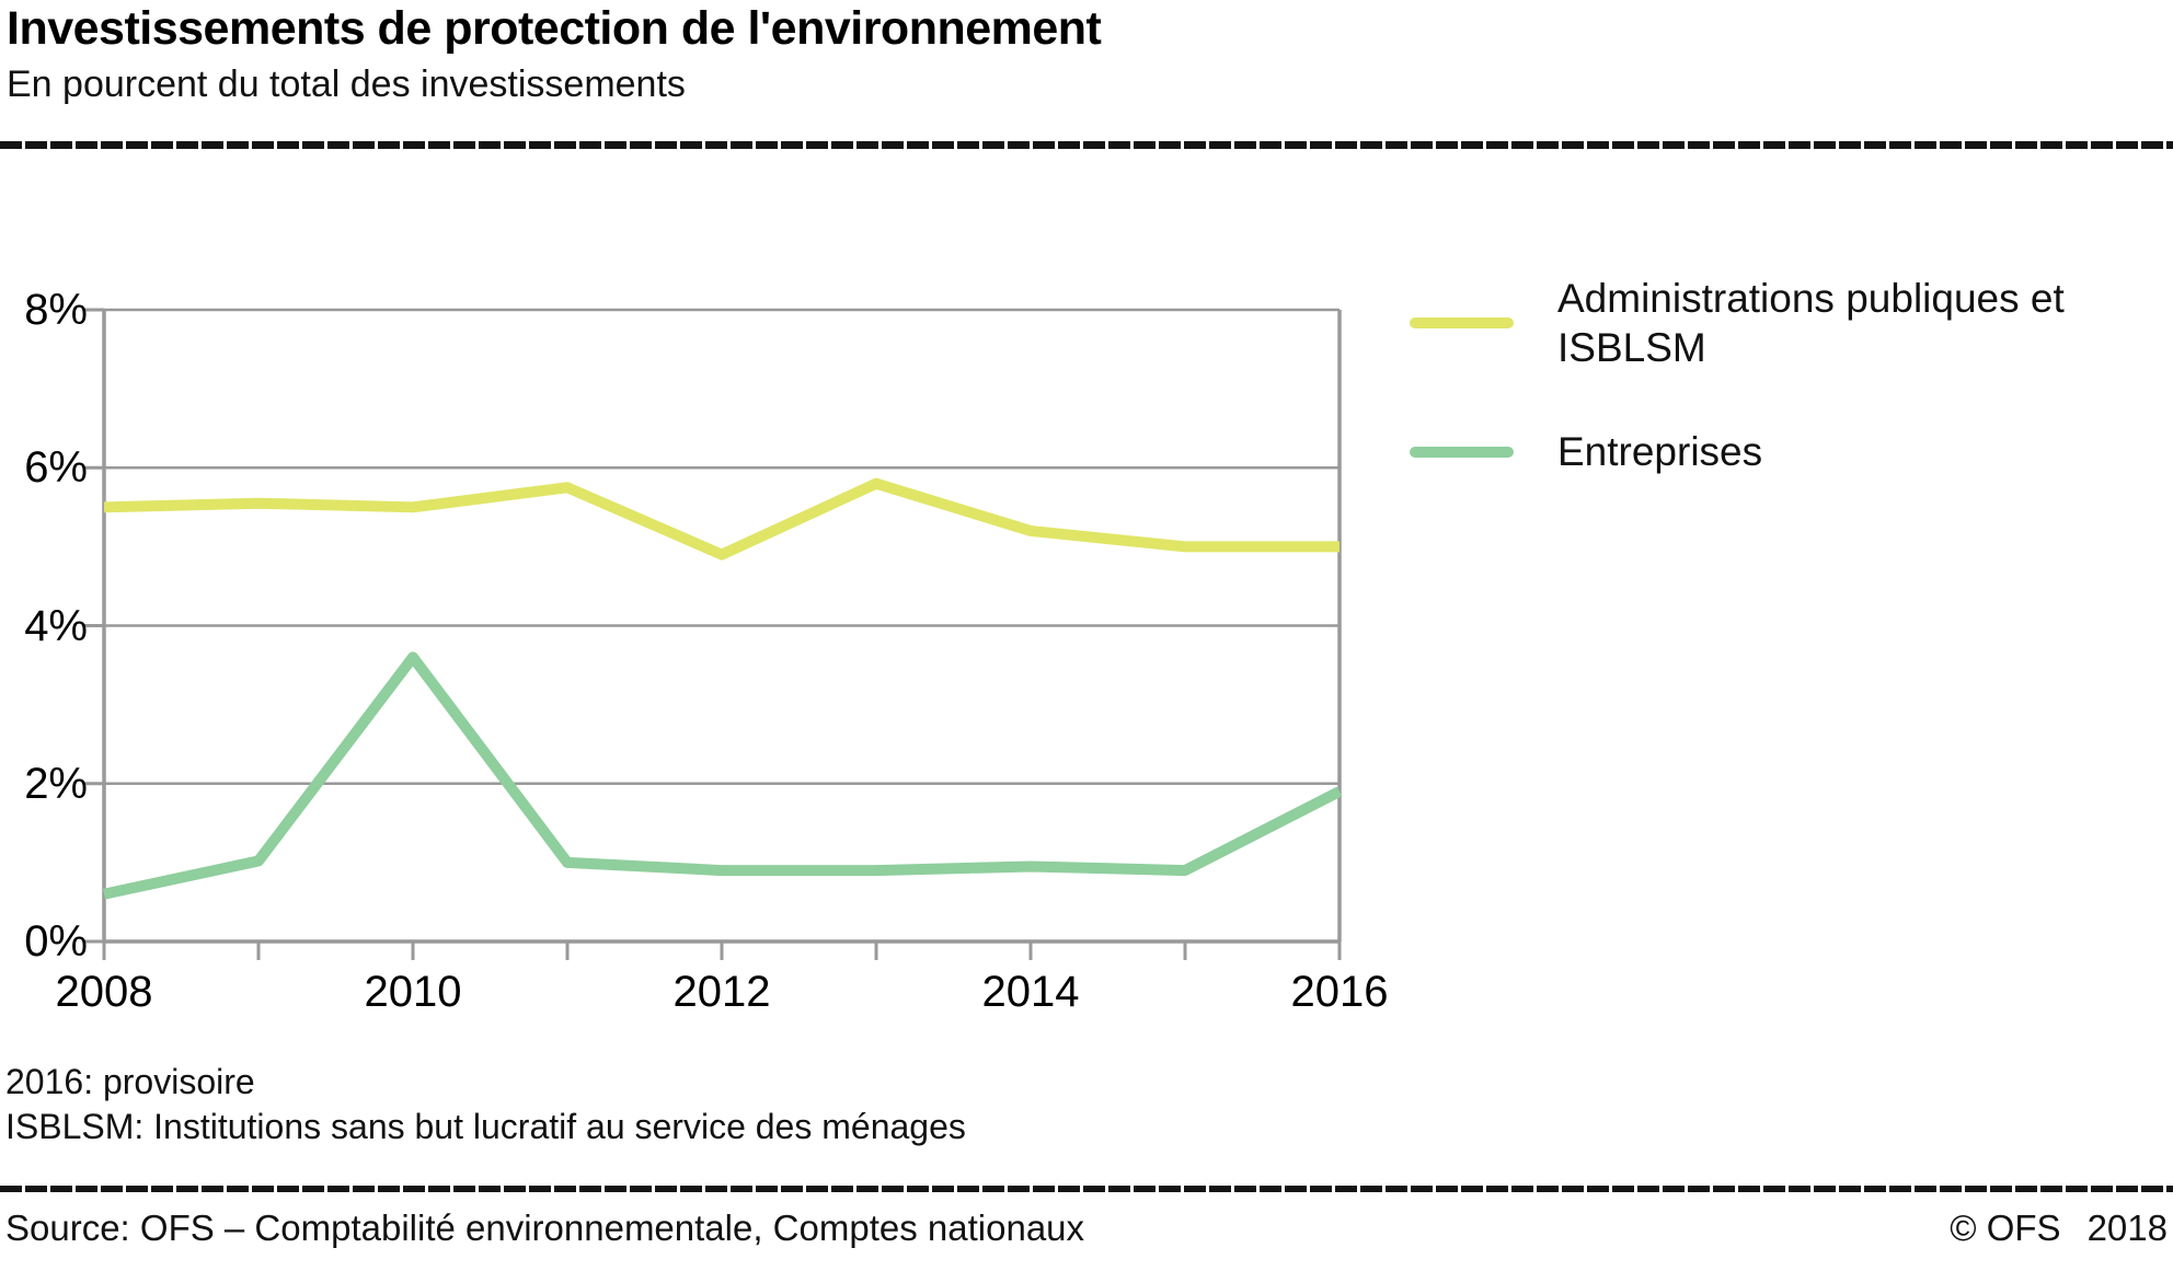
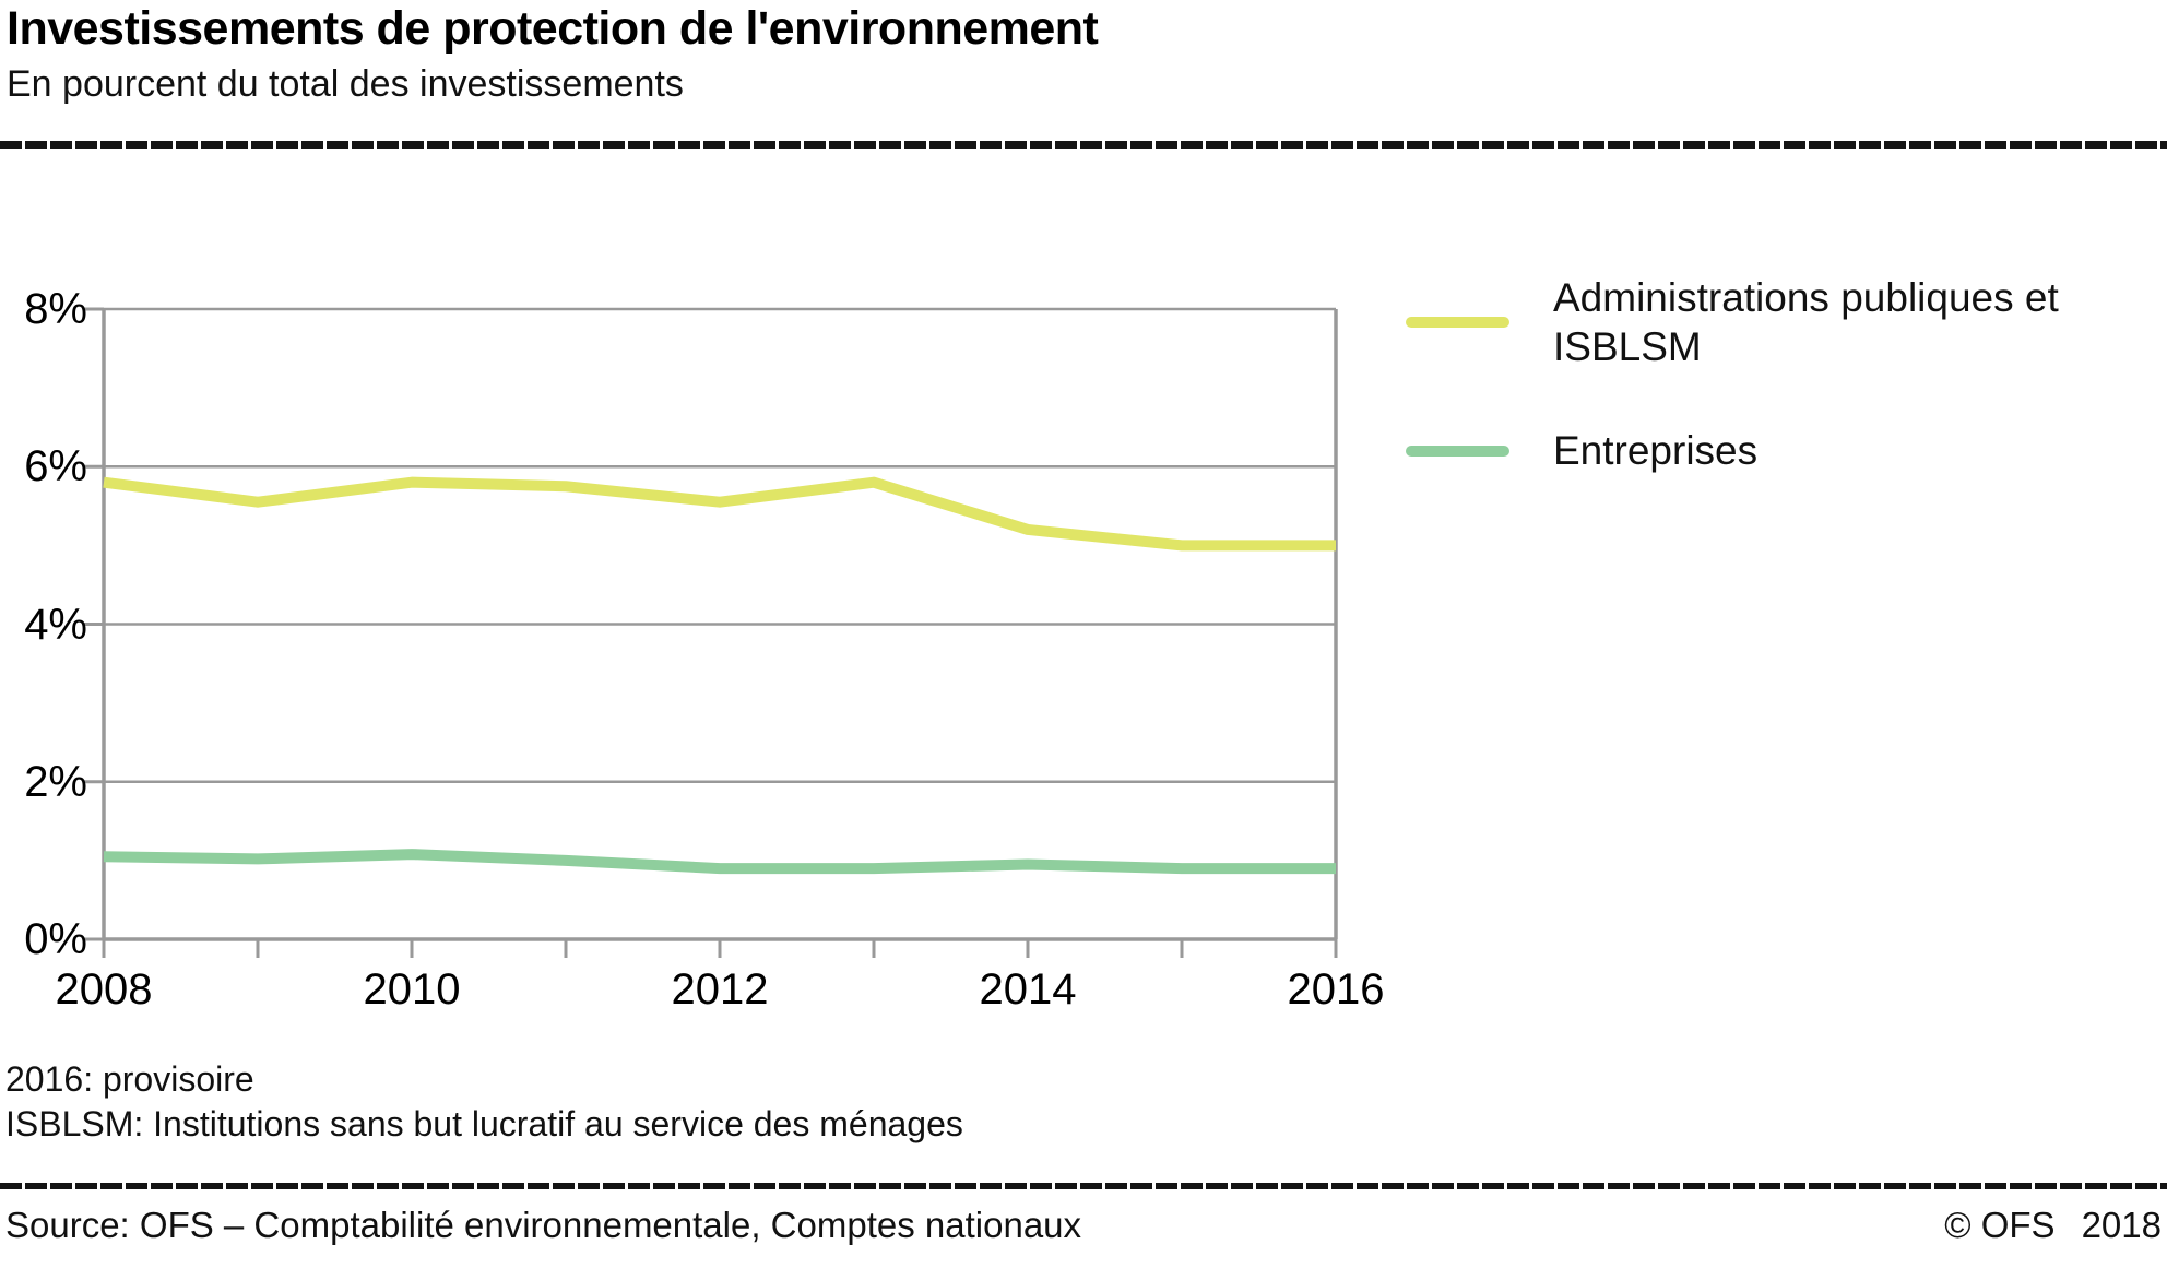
Administrations publiques et ISBLSM/2008: 5.5% -> 5.8%
Entreprises/2008: 0.6% -> 1.1%
Administrations publiques et ISBLSM/2010: 5.5% -> 5.8%
Entreprises/2010: 3.6% -> 1.1%
Administrations publiques et ISBLSM/2012: 4.9% -> 5.5%
Entreprises/2016: 1.9% -> 0.9%
